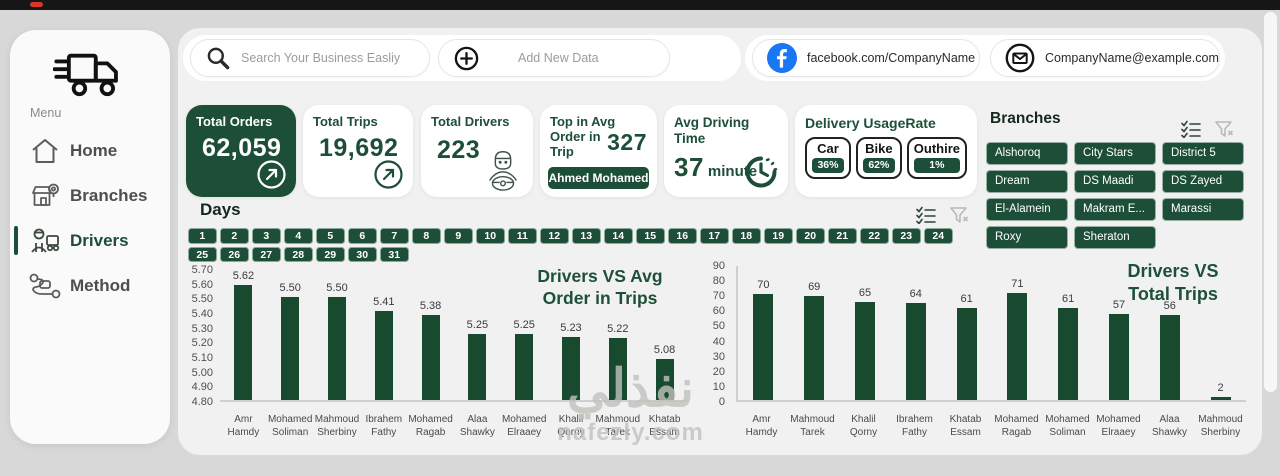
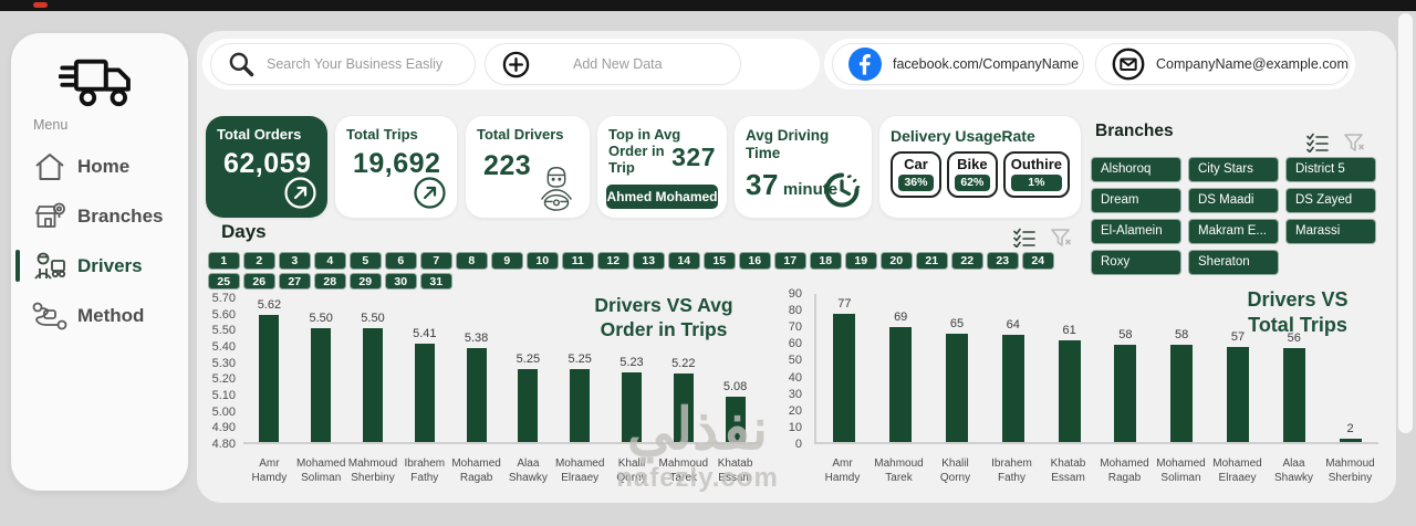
Drivers VS Total Trips/Amr Hamdy: 70 -> 77
Drivers VS Total Trips/Mohamed Ragab: 71 -> 58
Drivers VS Total Trips/Mohamed Soliman: 61 -> 58
